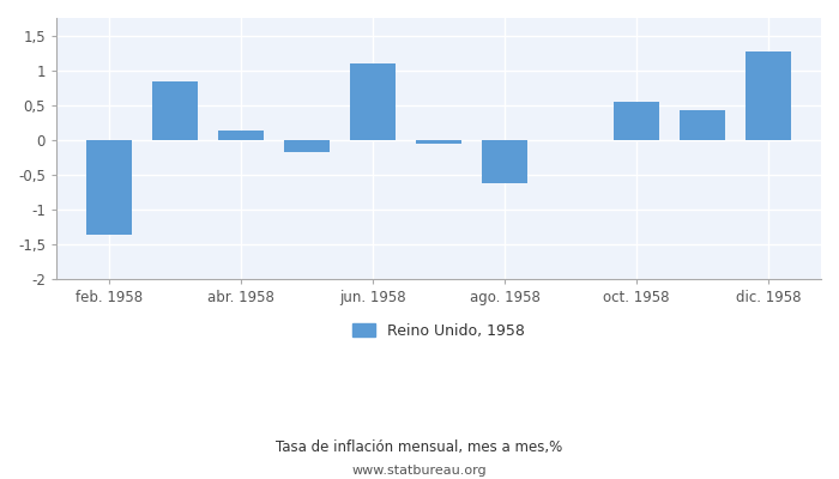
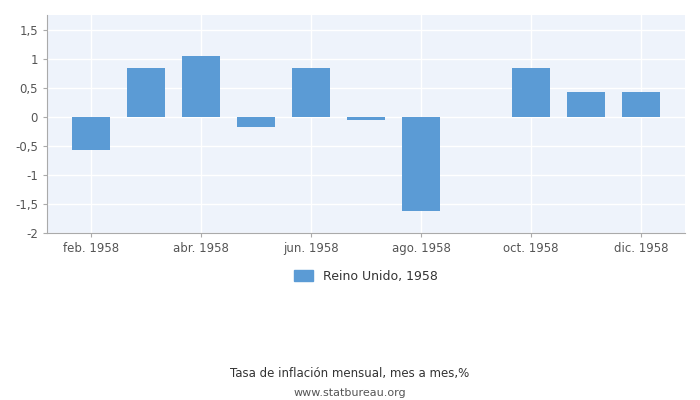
feb. 1958: -1,36 -> -0,57
abr. 1958: 0,14 -> 1,05
jun. 1958: 1,10 -> 0,84
ago. 1958: -0,62 -> -1,62
oct. 1958: 0,54 -> 0,84
dic. 1958: 1,26 -> 0,42
